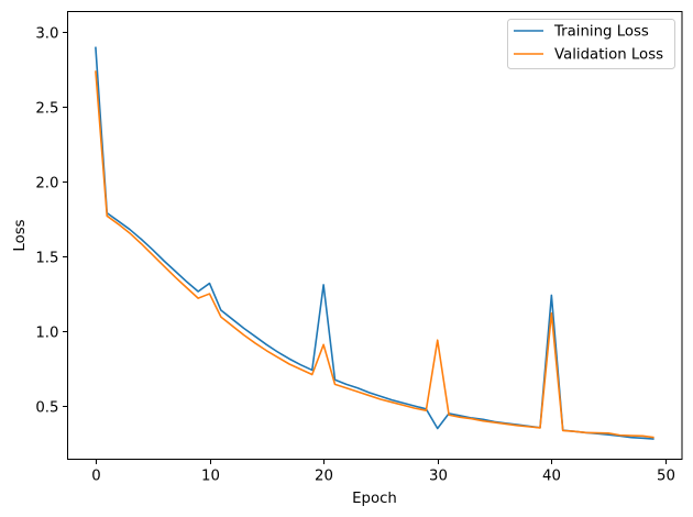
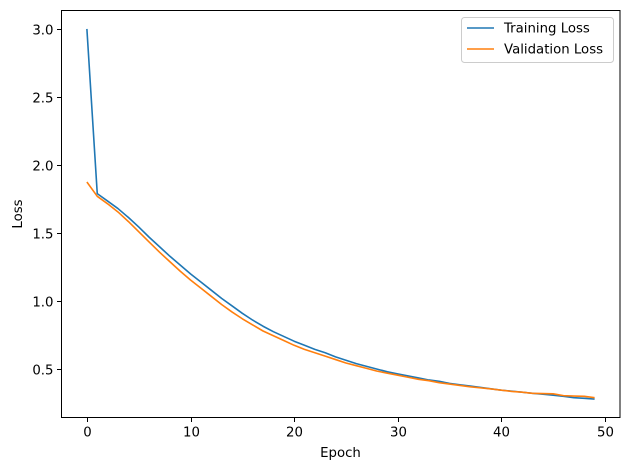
Training Loss/0: 2.90 -> 3.00
Validation Loss/0: 2.74 -> 1.88
Training Loss/10: 1.32 -> 1.20
Validation Loss/10: 1.25 -> 1.16
Training Loss/20: 1.31 -> 0.70
Validation Loss/20: 0.91 -> 0.68
Training Loss/30: 0.35 -> 0.47
Validation Loss/30: 0.94 -> 0.46
Training Loss/40: 1.24 -> 0.34
Validation Loss/40: 1.12 -> 0.34
